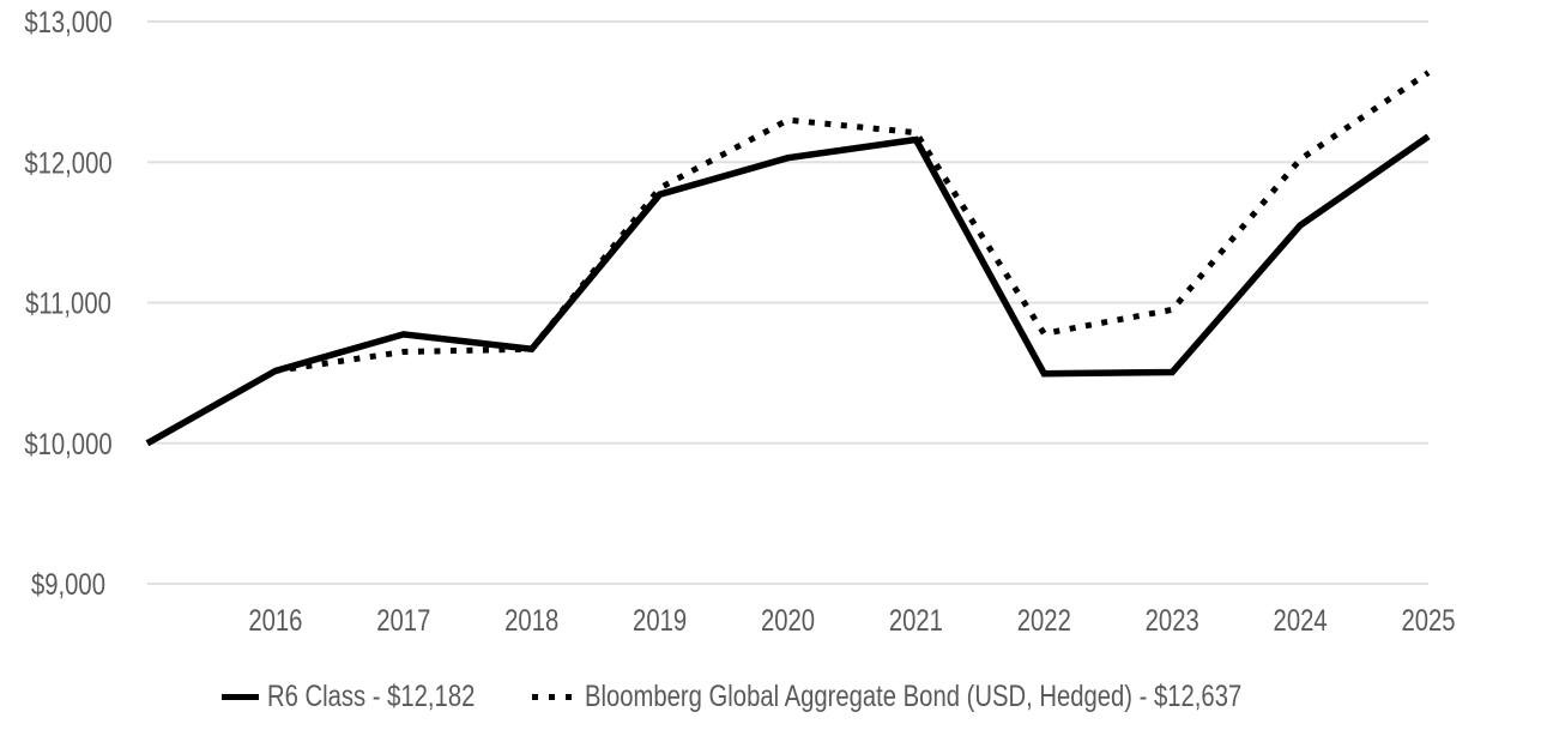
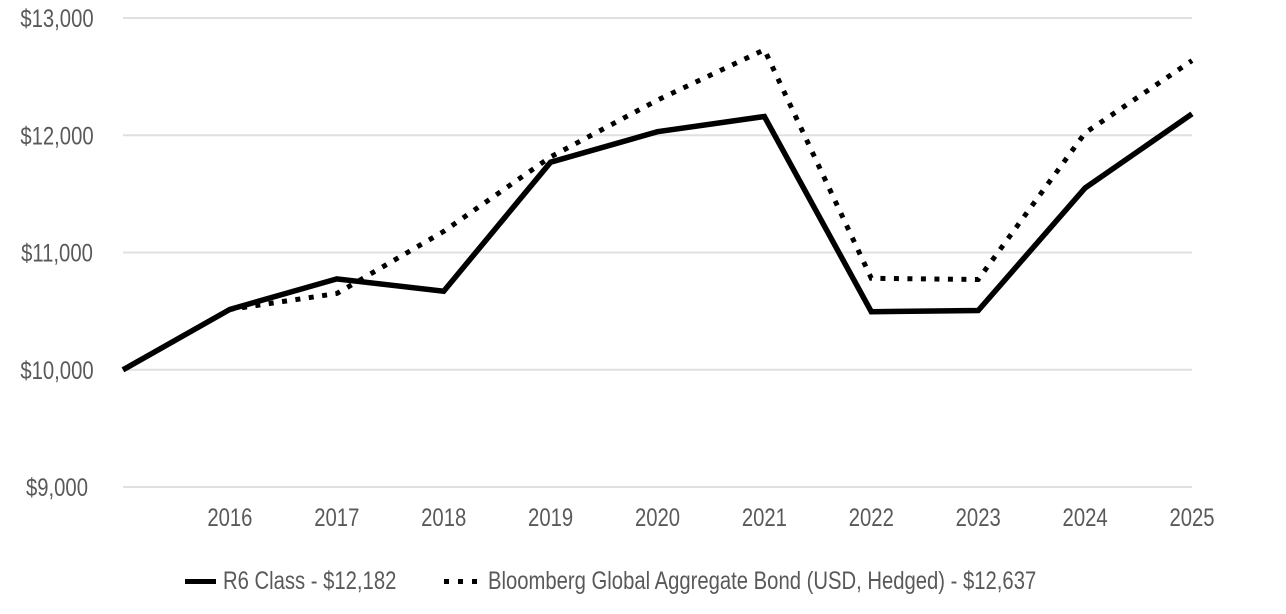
Bloomberg Global Aggregate Bond (USD, Hedged) - $12,637/2018: $10670 -> $11180
Bloomberg Global Aggregate Bond (USD, Hedged) - $12,637/2021: $12210 -> $12730
Bloomberg Global Aggregate Bond (USD, Hedged) - $12,637/2023: $10950 -> $10770
